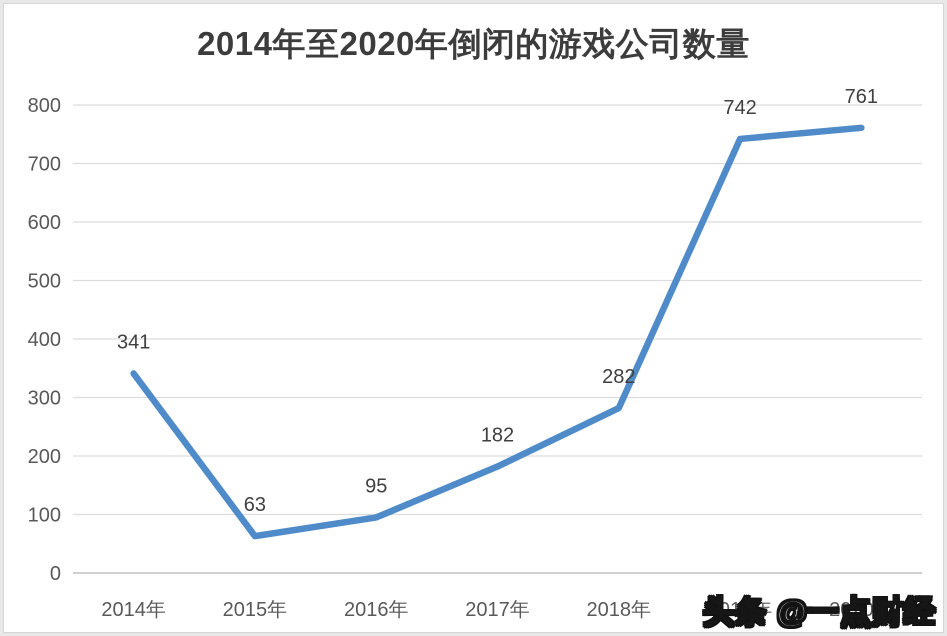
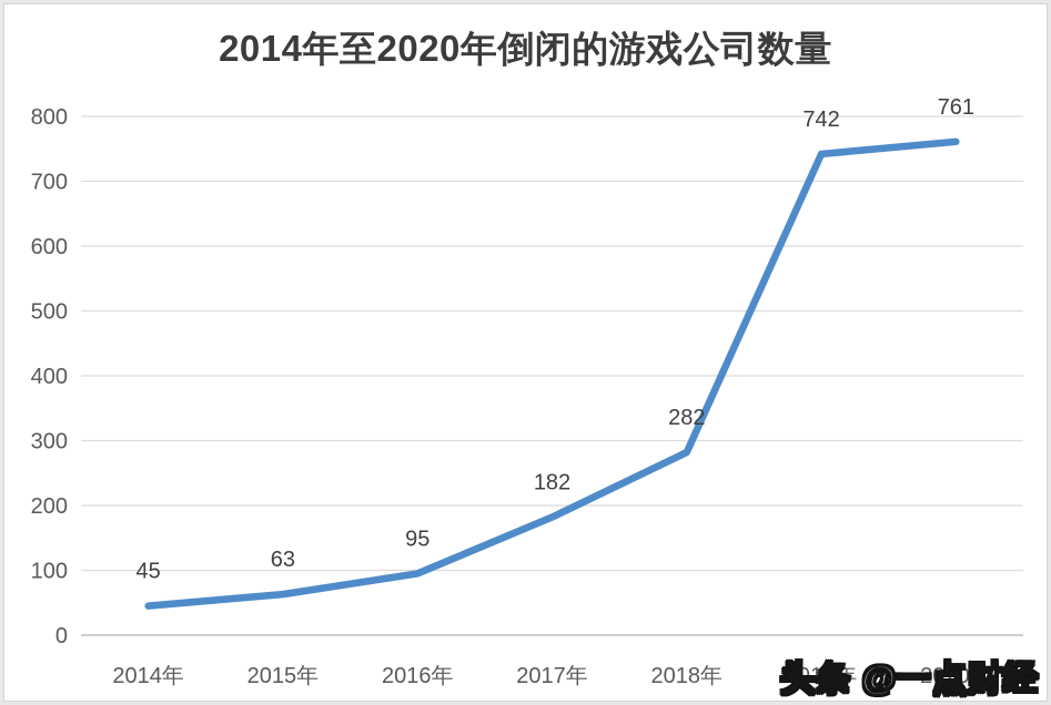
2014年: 341 -> 45
